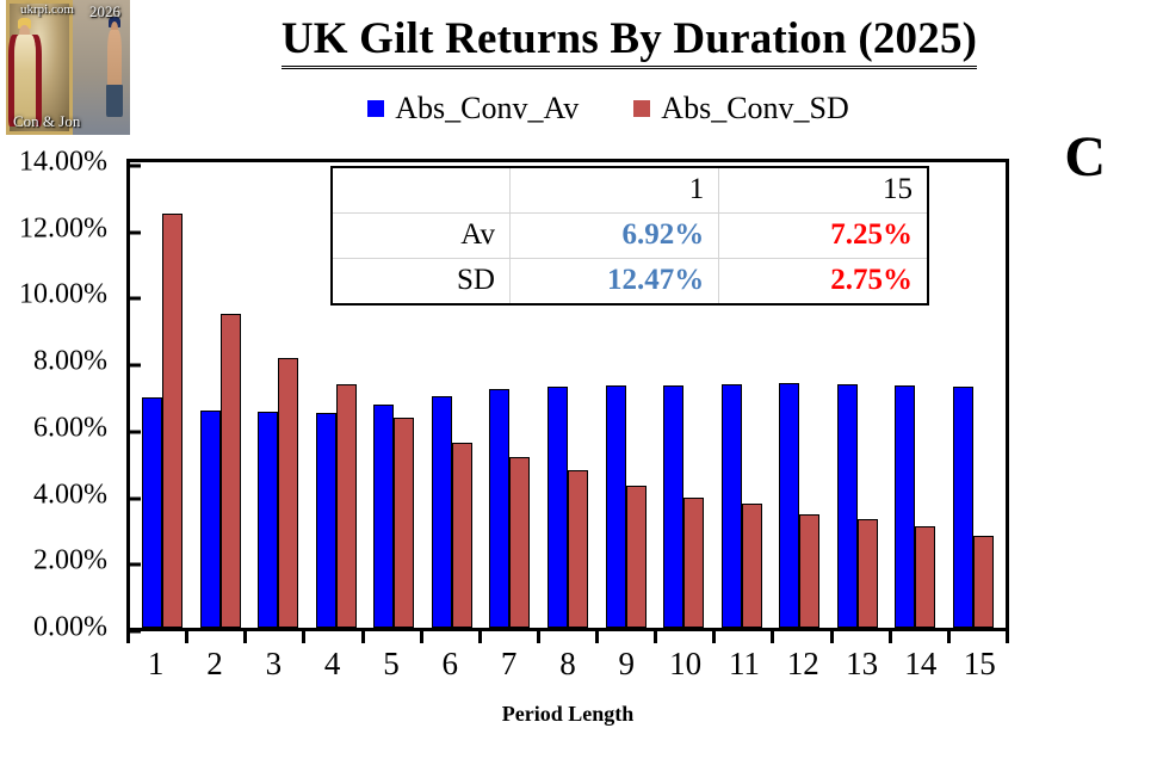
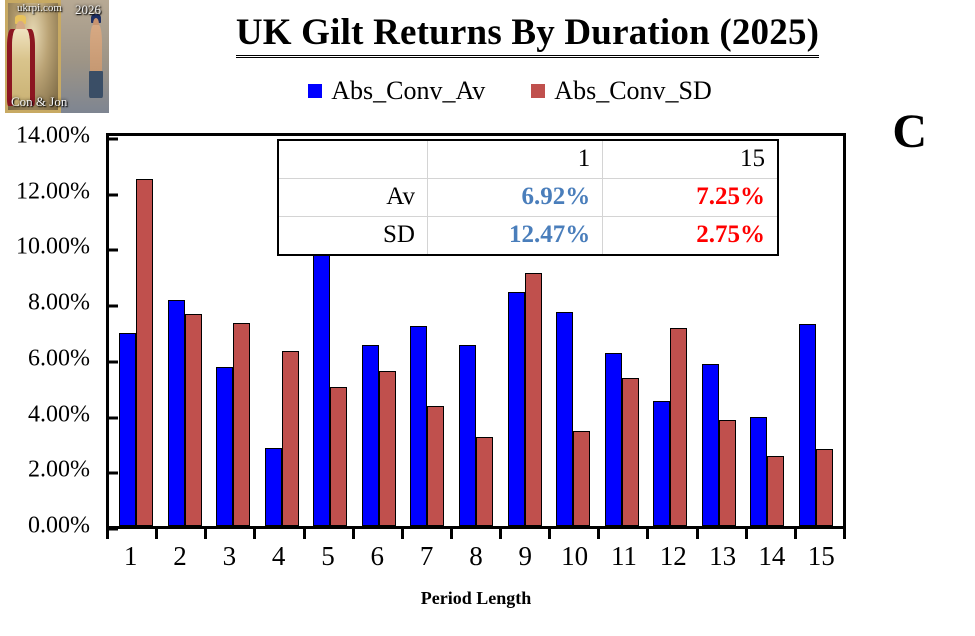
Abs_Conv_Av/2: 6.5% -> 8.1%
Abs_Conv_SD/2: 9.4% -> 7.6%
Abs_Conv_Av/3: 6.5% -> 5.7%
Abs_Conv_SD/3: 8.1% -> 7.3%
Abs_Conv_Av/4: 6.5% -> 2.8%
Abs_Conv_SD/4: 7.3% -> 6.3%
Abs_Conv_Av/5: 6.7% -> 9.8%
Abs_Conv_SD/5: 6.3% -> 5.0%
Abs_Conv_Av/6: 7.0% -> 6.5%
Abs_Conv_SD/7: 5.1% -> 4.3%
Abs_Conv_Av/8: 7.2% -> 6.5%
Abs_Conv_SD/8: 4.8% -> 3.2%
Abs_Conv_Av/9: 7.3% -> 8.4%
Abs_Conv_SD/9: 4.3% -> 9.1%
Abs_Conv_Av/10: 7.3% -> 7.7%
Abs_Conv_SD/10: 3.9% -> 3.4%
Abs_Conv_Av/11: 7.3% -> 6.2%
Abs_Conv_SD/11: 3.7% -> 5.3%
Abs_Conv_Av/12: 7.4% -> 4.5%
Abs_Conv_SD/12: 3.4% -> 7.1%
Abs_Conv_Av/13: 7.3% -> 5.8%
Abs_Conv_SD/13: 3.3% -> 3.8%
Abs_Conv_Av/14: 7.3% -> 3.9%
Abs_Conv_SD/14: 3.0% -> 2.5%
